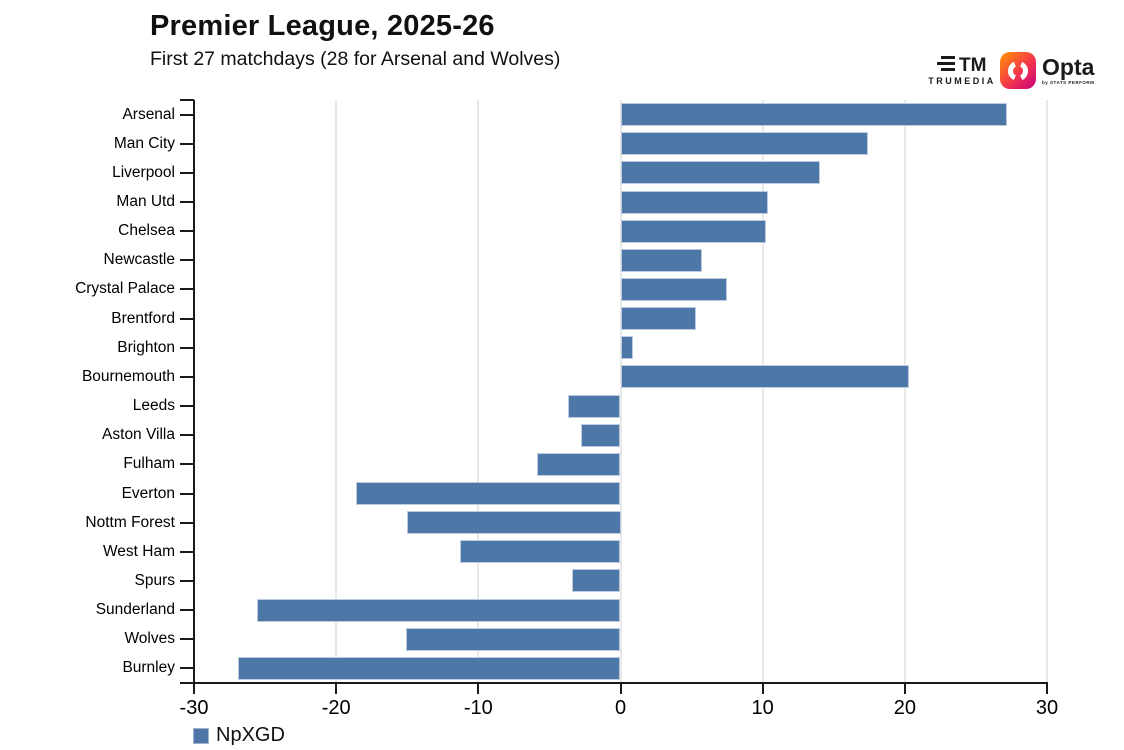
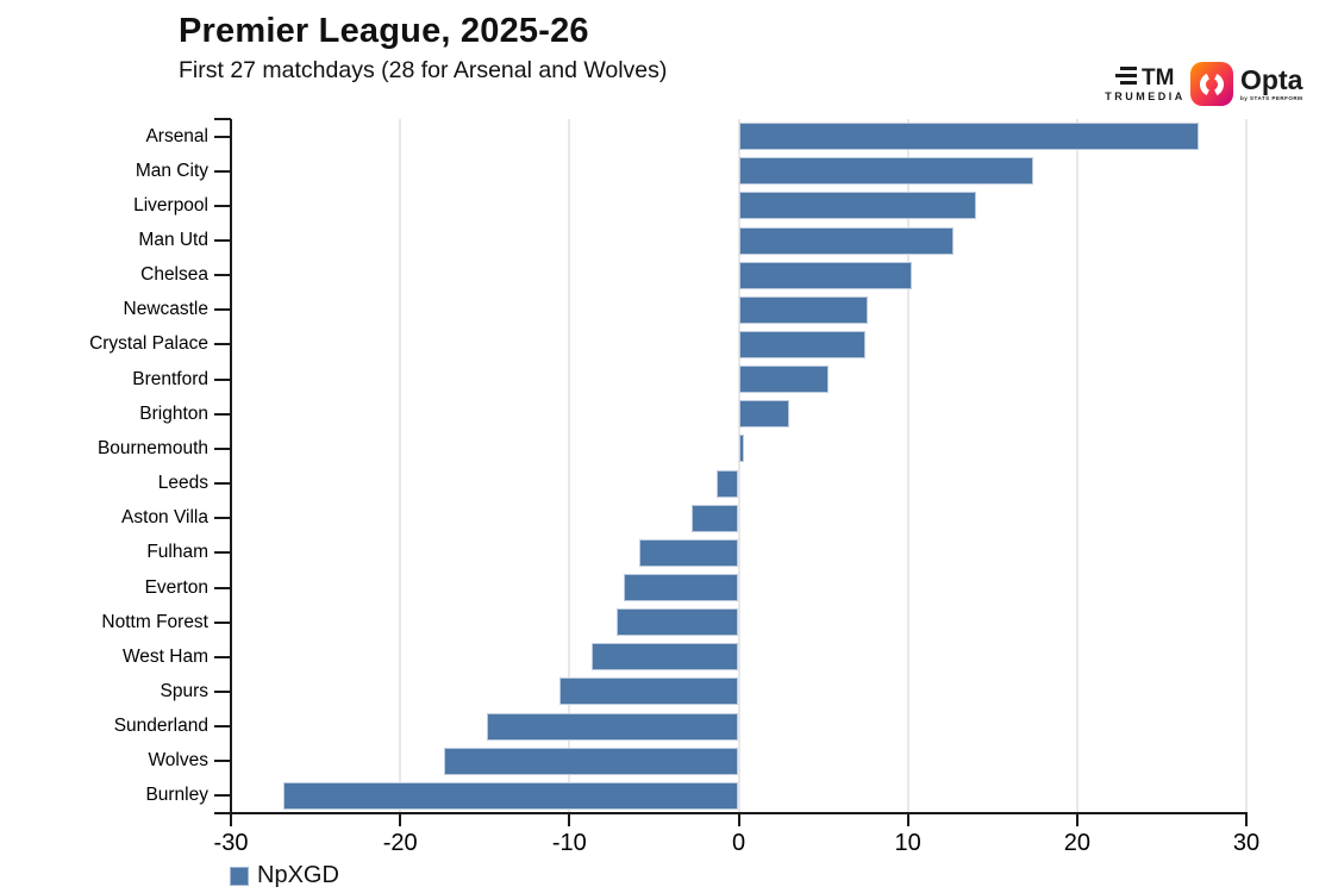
Man Utd: 10.4 -> 12.7
Newcastle: 5.7 -> 7.6
Brighton: 0.9 -> 3.0
Bournemouth: 20.3 -> 0.3
Leeds: -3.7 -> -1.3
Everton: -18.6 -> -6.8
Nottm Forest: -15.0 -> -7.2
West Ham: -11.3 -> -8.7
Spurs: -3.4 -> -10.6
Sunderland: -25.6 -> -14.9
Wolves: -15.1 -> -17.4
